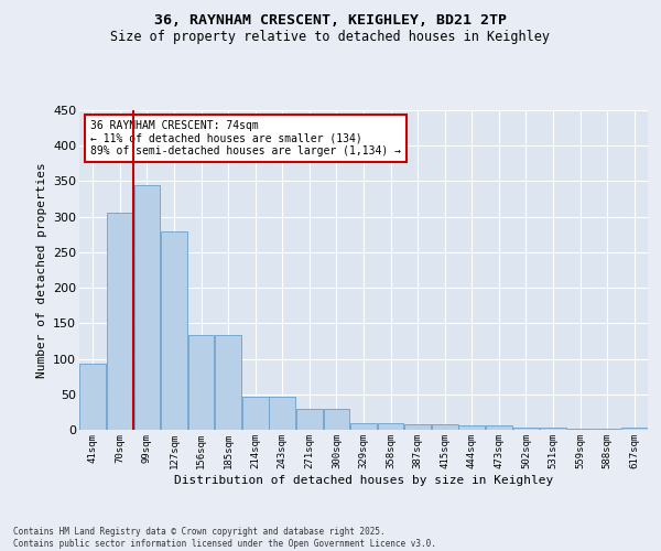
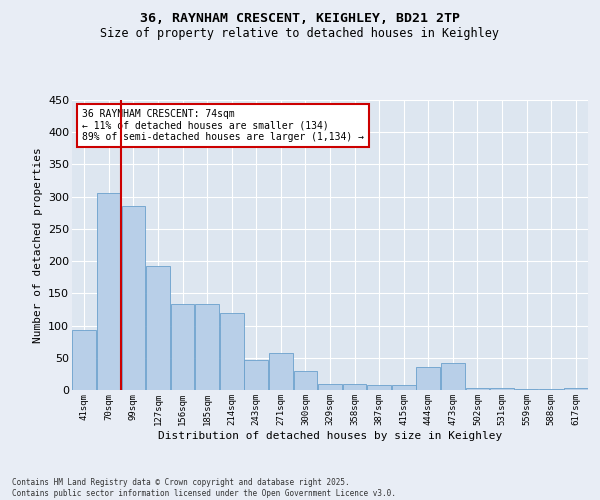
99sqm: 345 -> 286
127sqm: 280 -> 192
214sqm: 46 -> 120
271sqm: 30 -> 58
444sqm: 6 -> 36
473sqm: 6 -> 42
